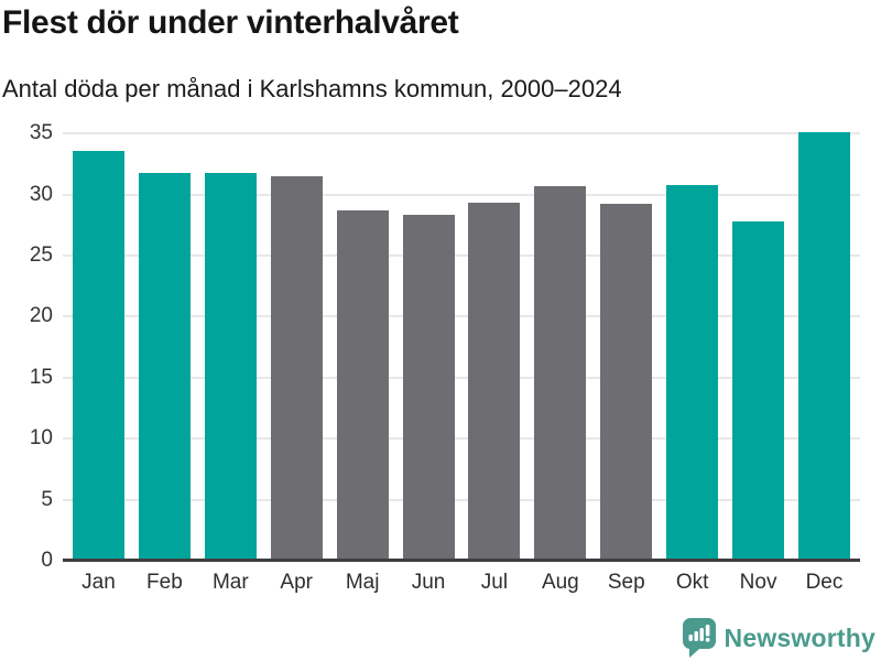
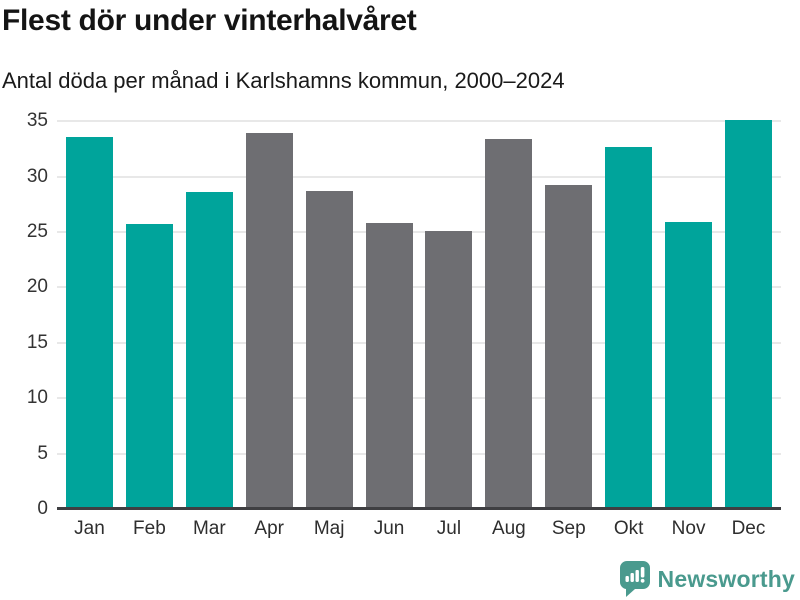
Feb: 31.8 -> 25.7
Mar: 31.8 -> 28.6
Apr: 31.5 -> 33.9
Jun: 28.3 -> 25.8
Jul: 29.3 -> 25.1
Aug: 30.7 -> 33.4
Okt: 30.8 -> 32.7
Nov: 27.8 -> 25.9
